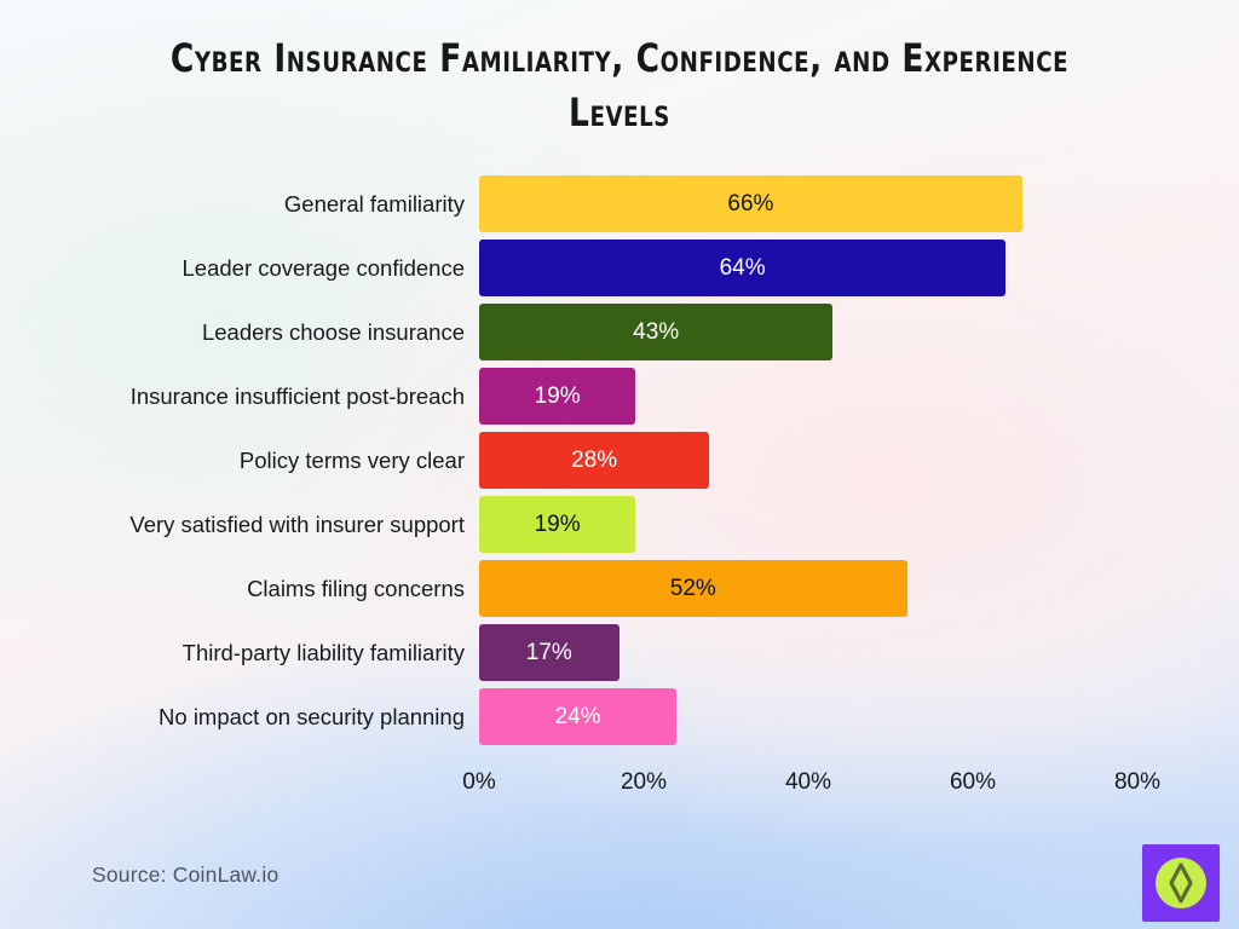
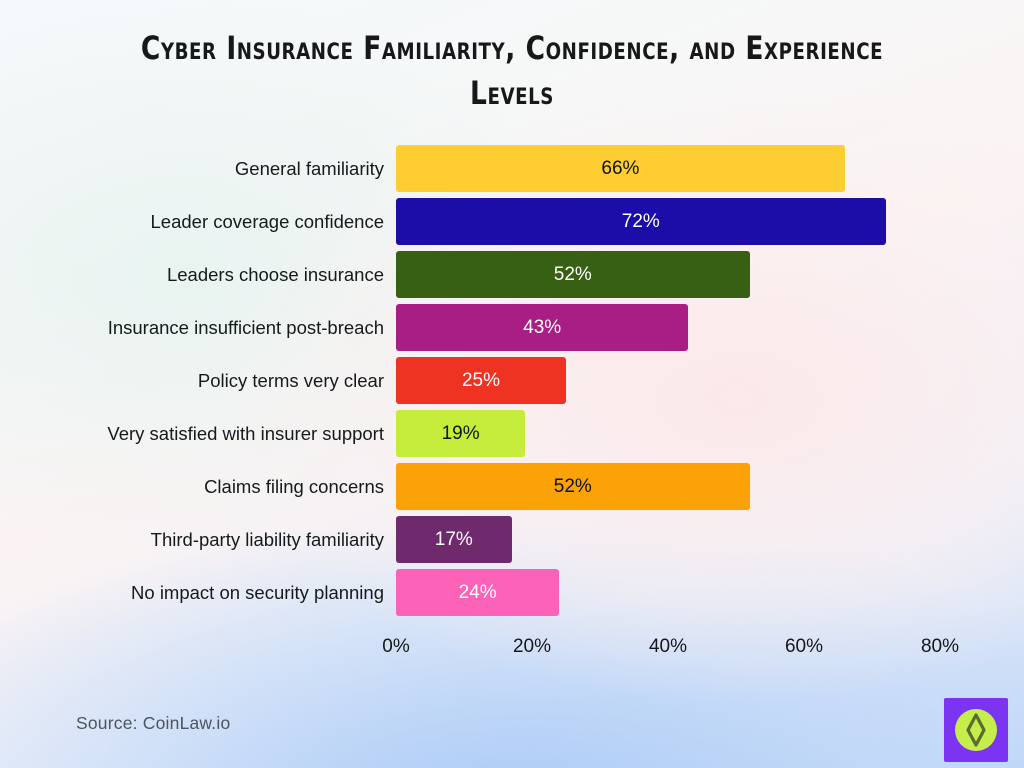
Leader coverage confidence: 64% -> 72%
Leaders choose insurance: 43% -> 52%
Insurance insufficient post-breach: 19% -> 43%
Policy terms very clear: 28% -> 25%
